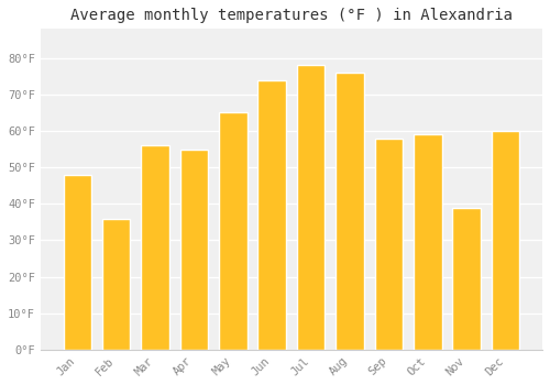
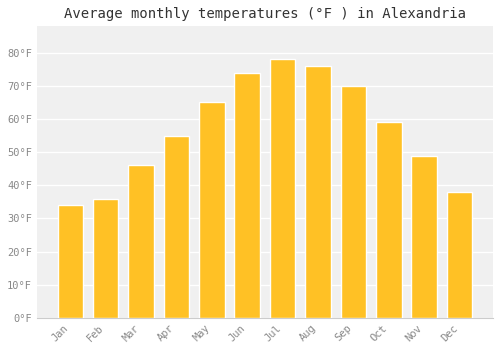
Jan: 48°F -> 34°F
Mar: 56°F -> 46°F
Sep: 58°F -> 70°F
Nov: 39°F -> 49°F
Dec: 60°F -> 38°F
